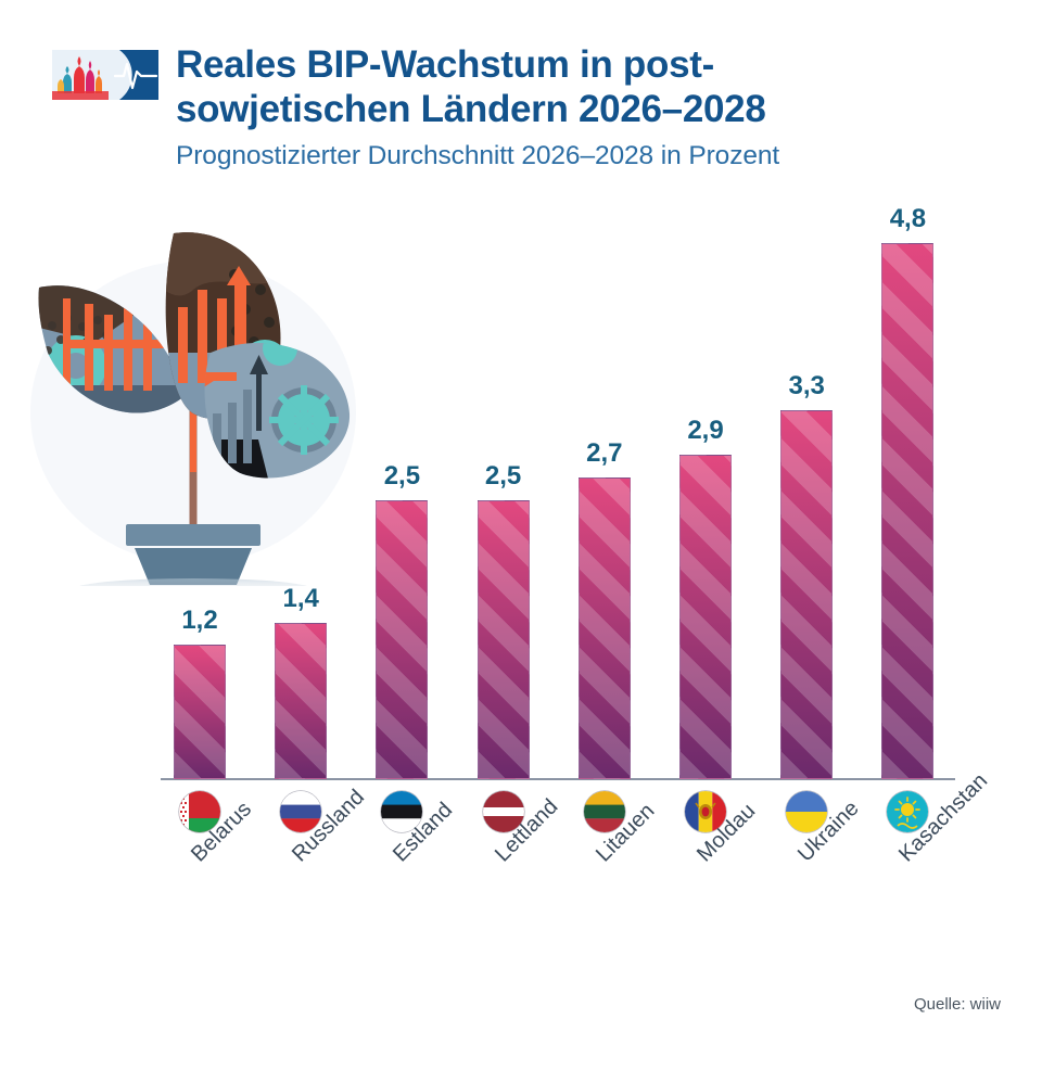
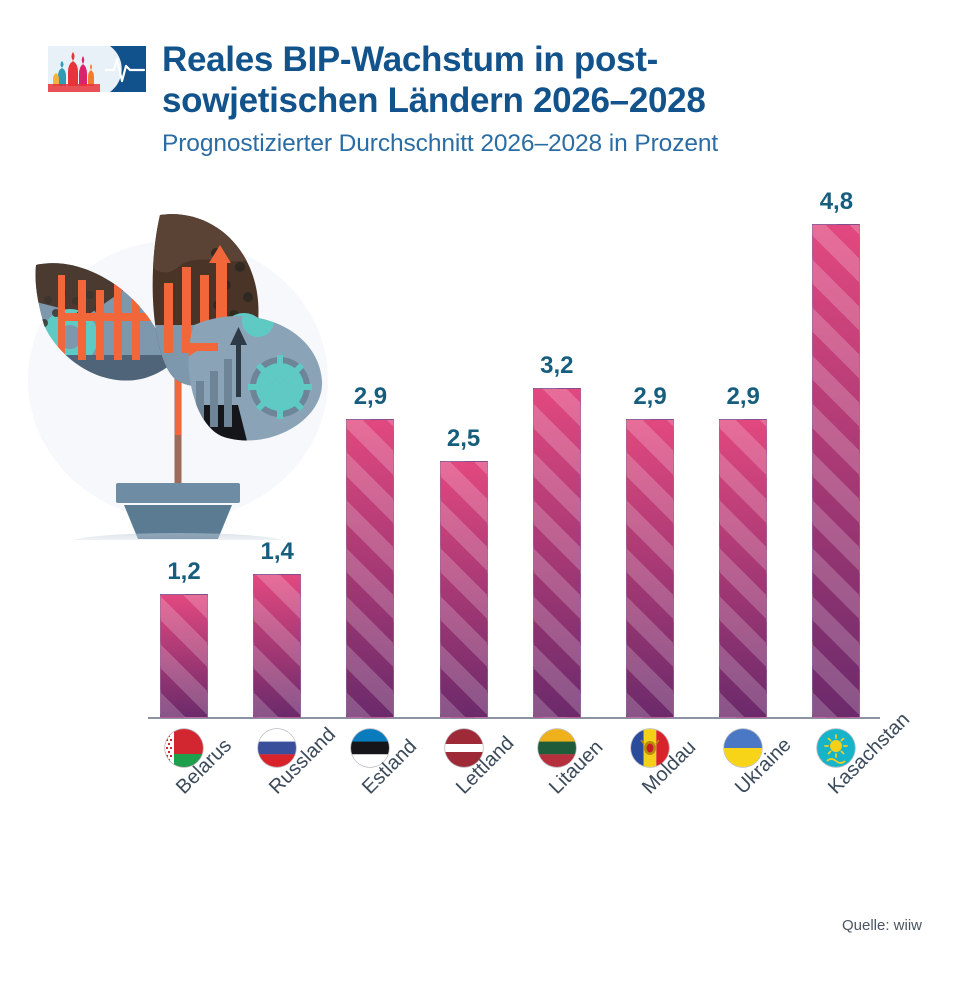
Estland: 2,5 -> 2,9
Litauen: 2,7 -> 3,2
Ukraine: 3,3 -> 2,9
